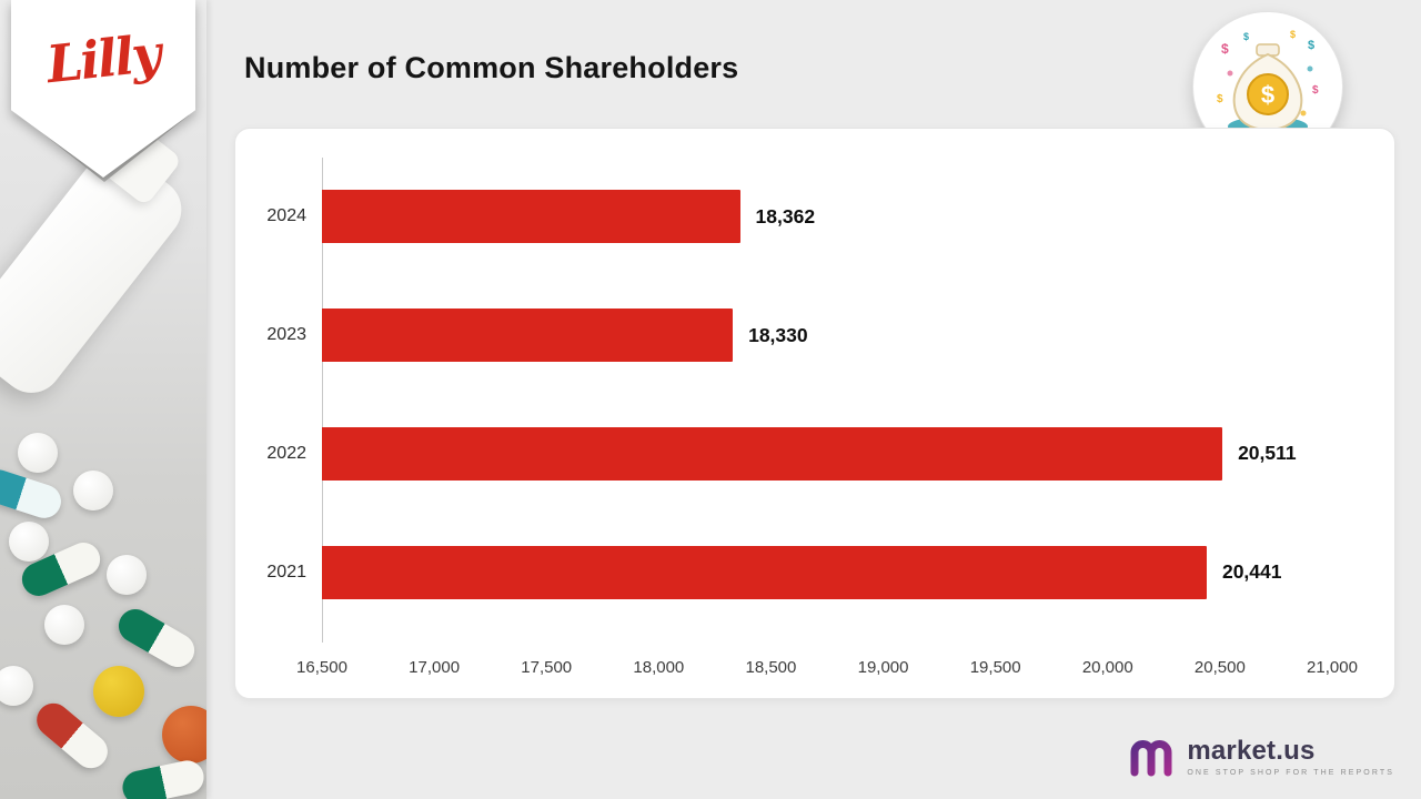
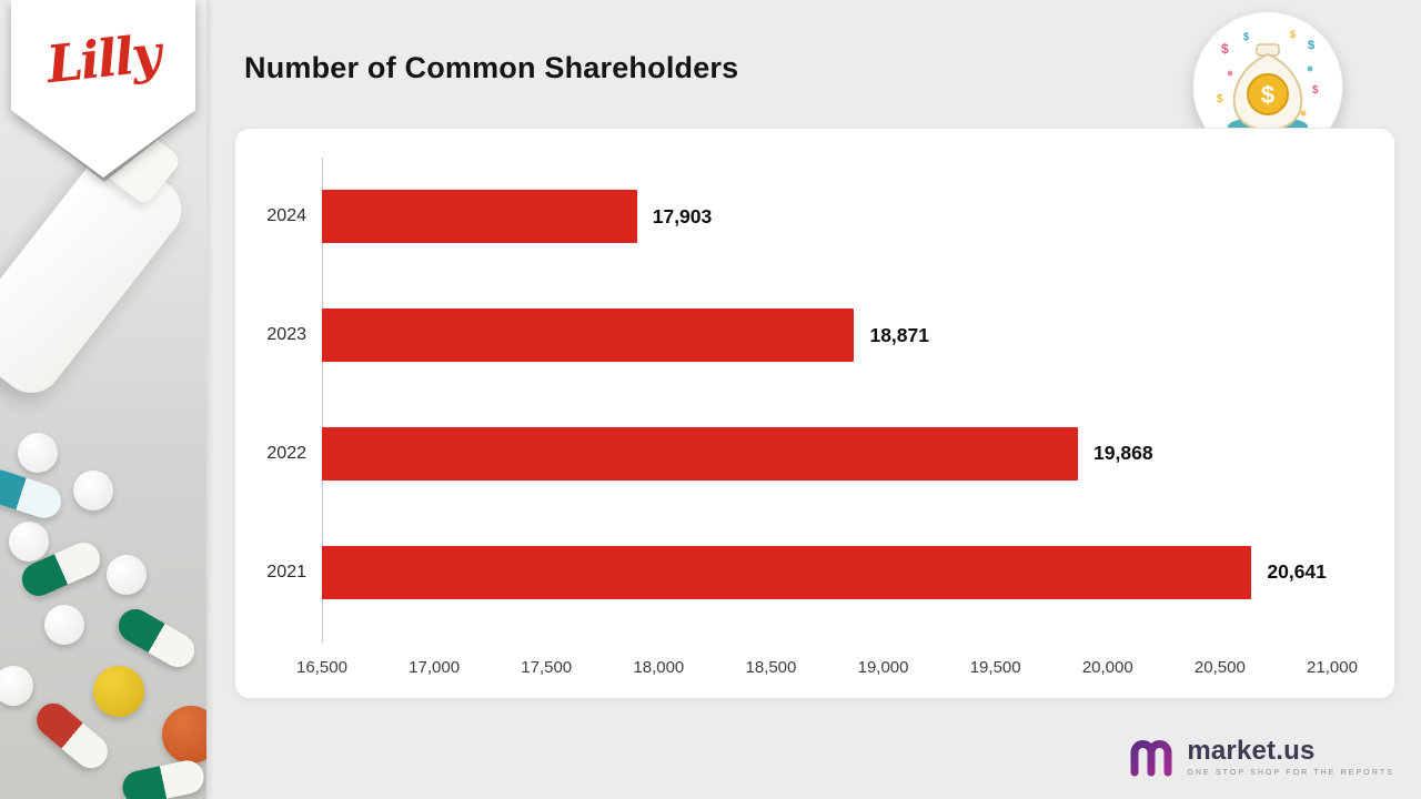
2024: 18,362 -> 17,903
2023: 18,330 -> 18,871
2022: 20,511 -> 19,868
2021: 20,441 -> 20,641
